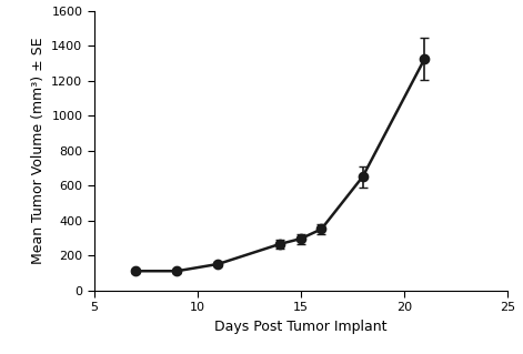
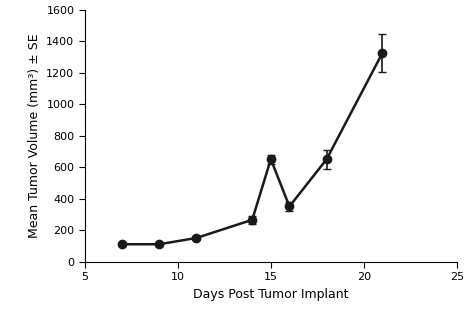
15: 300 -> 650
